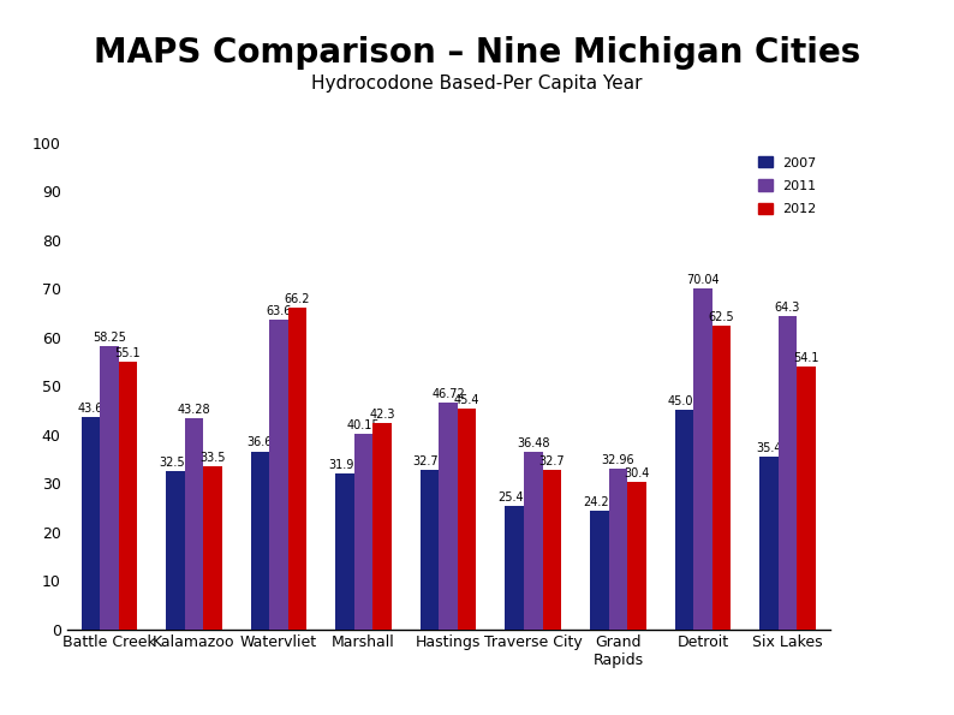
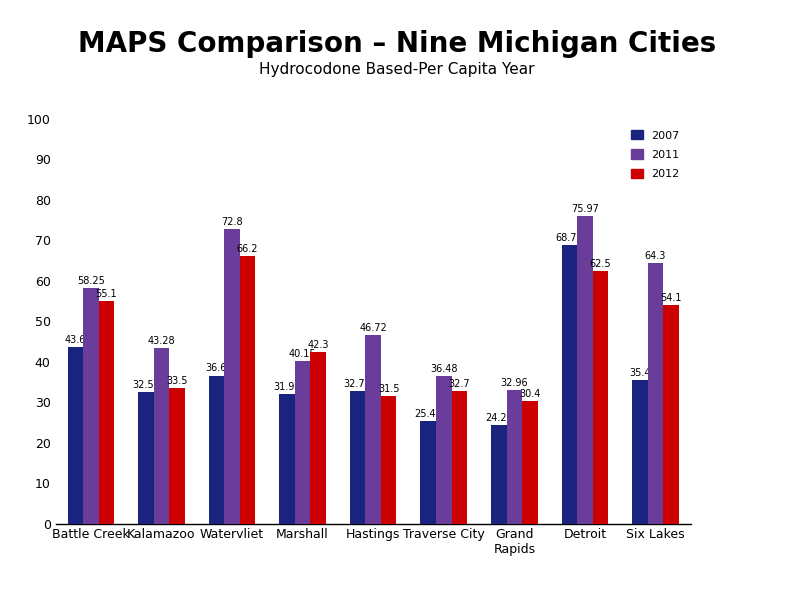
2011/Watervliet: 63.6 -> 72.8
2012/Hastings: 45.4 -> 31.5
2007/Detroit: 45.07 -> 68.74
2011/Detroit: 70.04 -> 75.97
